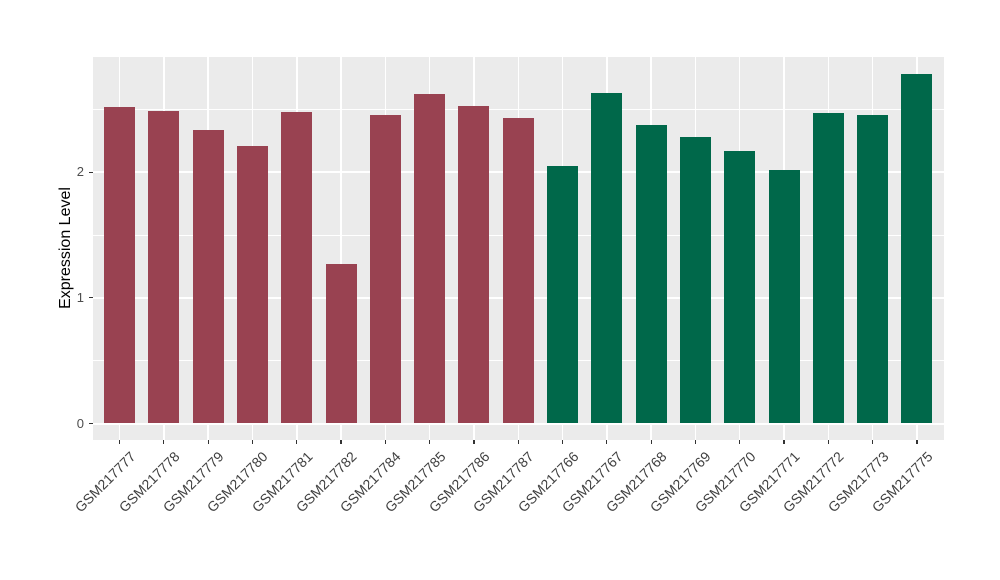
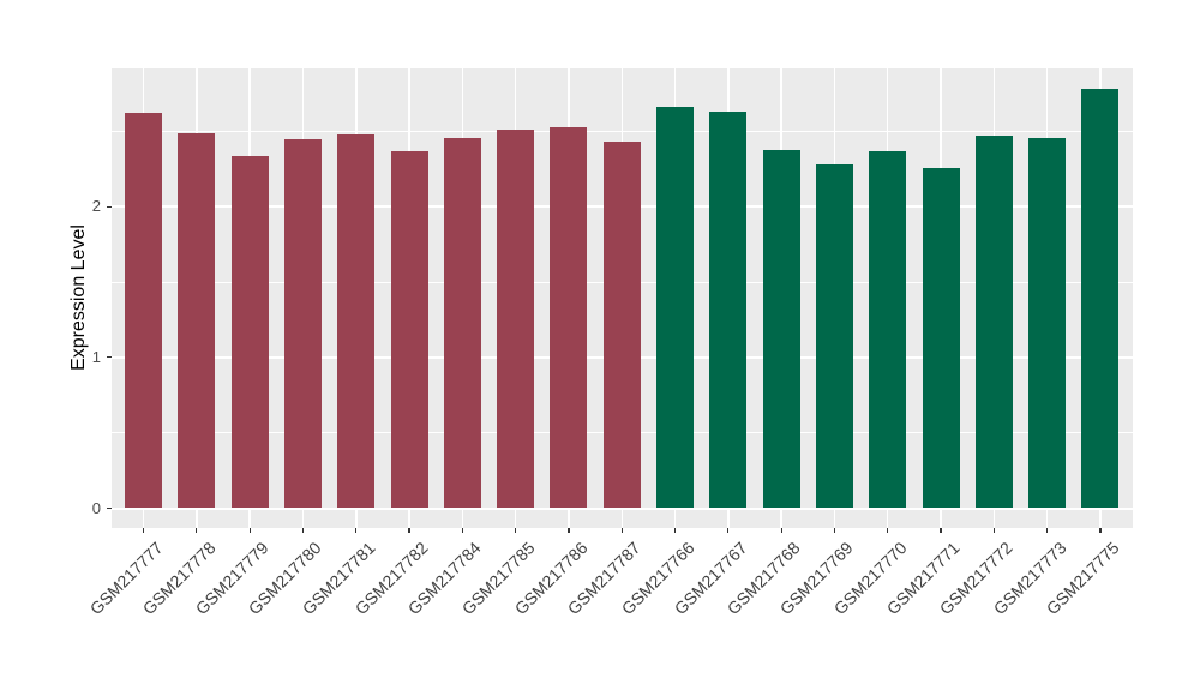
GSM217777: 2.52 -> 2.62
GSM217780: 2.21 -> 2.45
GSM217782: 1.27 -> 2.37
GSM217785: 2.62 -> 2.51
GSM217766: 2.05 -> 2.66
GSM217770: 2.17 -> 2.37
GSM217771: 2.02 -> 2.26
